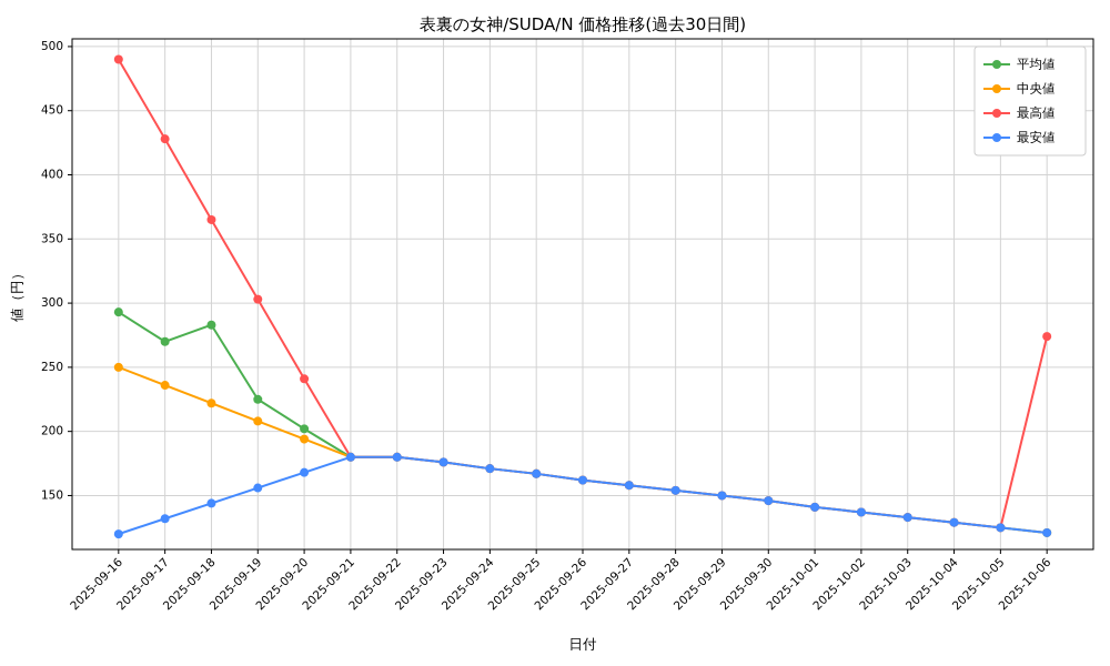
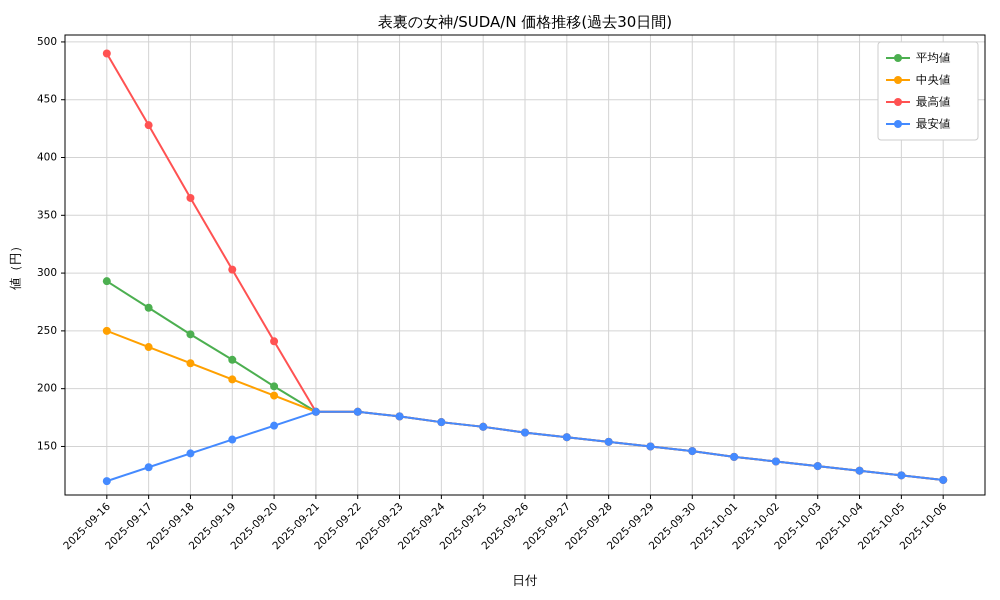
平均値/2025-09-18: 283 -> 247
最高値/2025-10-06: 274 -> 121
